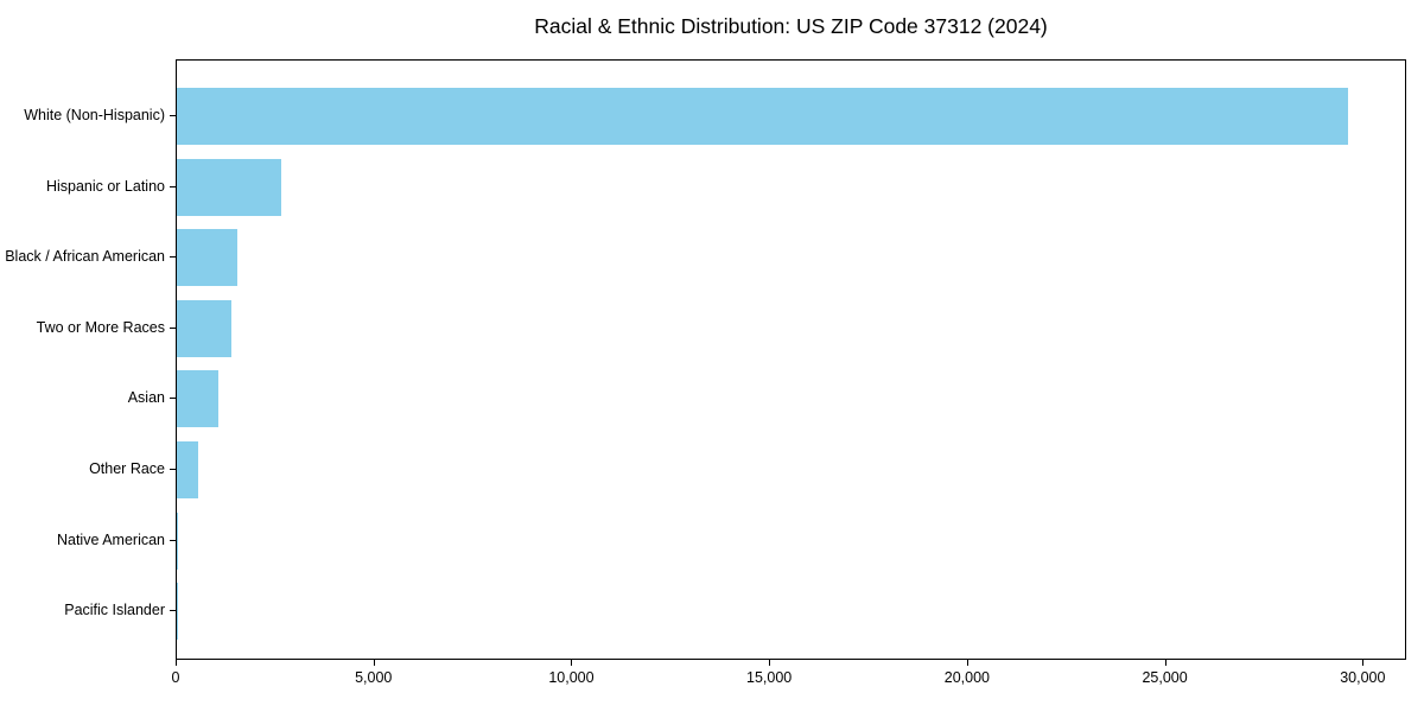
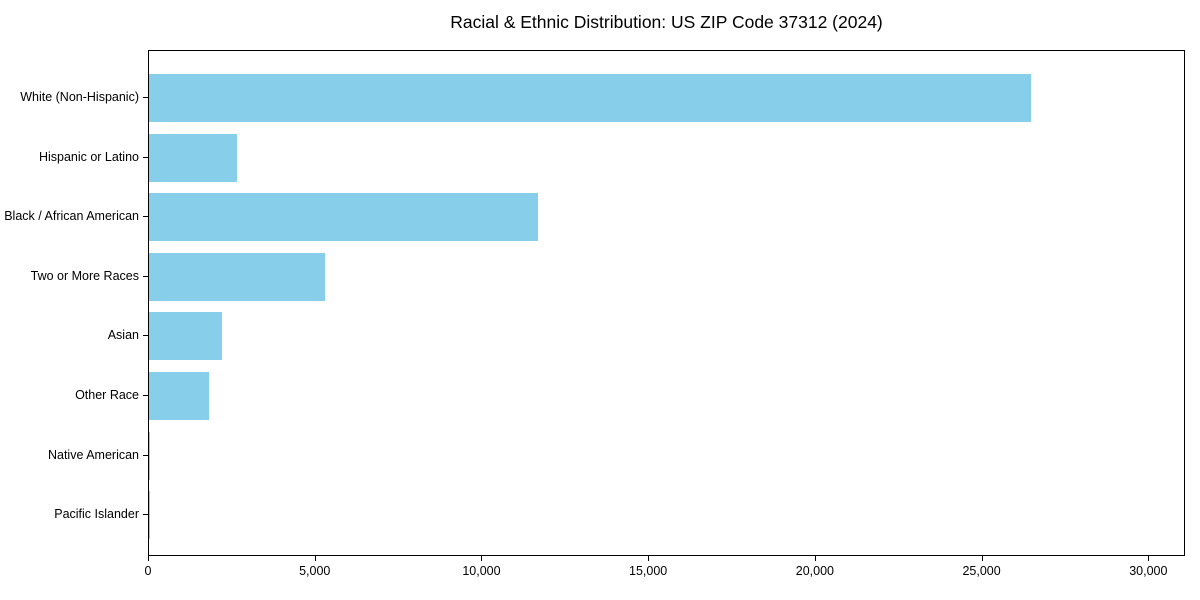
White (Non-Hispanic): 29600 -> 26500
Black / African American: 1500 -> 11700
Two or More Races: 1400 -> 5300
Asian: 1100 -> 2200
Other Race: 500 -> 1800
